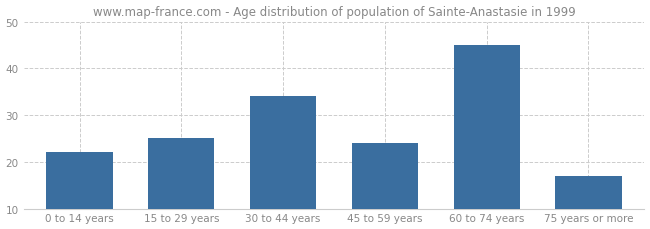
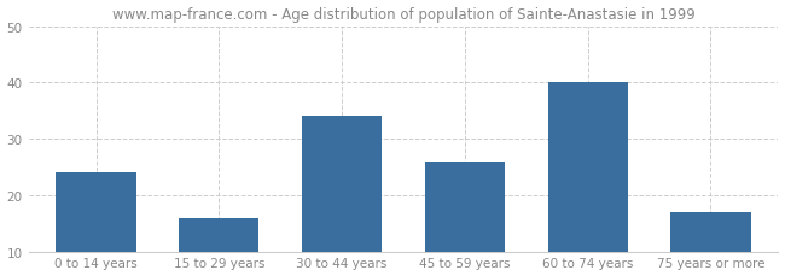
0 to 14 years: 22 -> 24
15 to 29 years: 25 -> 16
45 to 59 years: 24 -> 26
60 to 74 years: 45 -> 40
